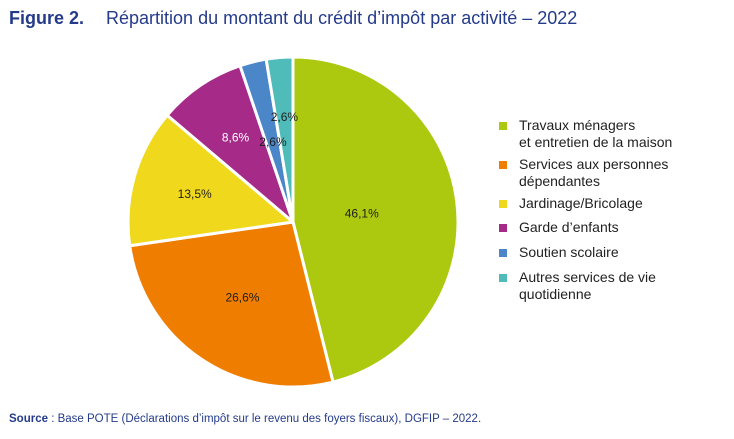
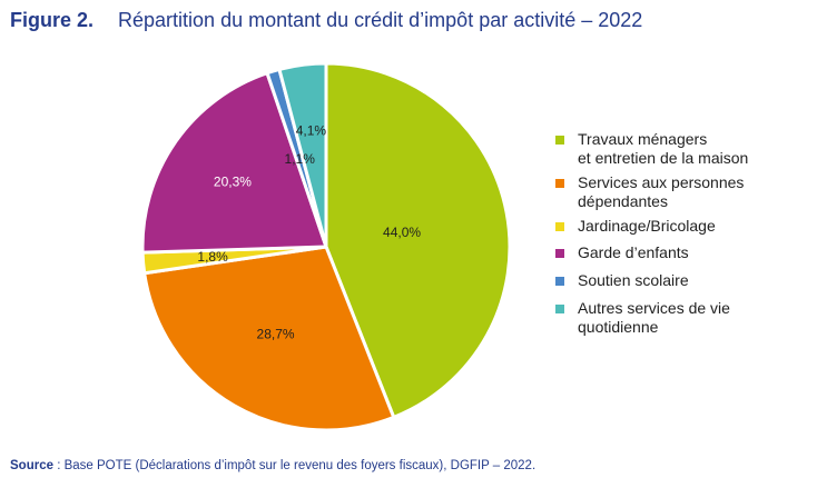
Travaux ménagers et entretien de la maison: 46,1% -> 44,0%
Services aux personnes dépendantes: 26,6% -> 28,7%
Jardinage/Bricolage: 13,5% -> 1,8%
Garde d’enfants: 8,6% -> 20,3%
Soutien scolaire: 2,6% -> 1,1%
Autres services de vie quotidienne: 2,6% -> 4,1%
